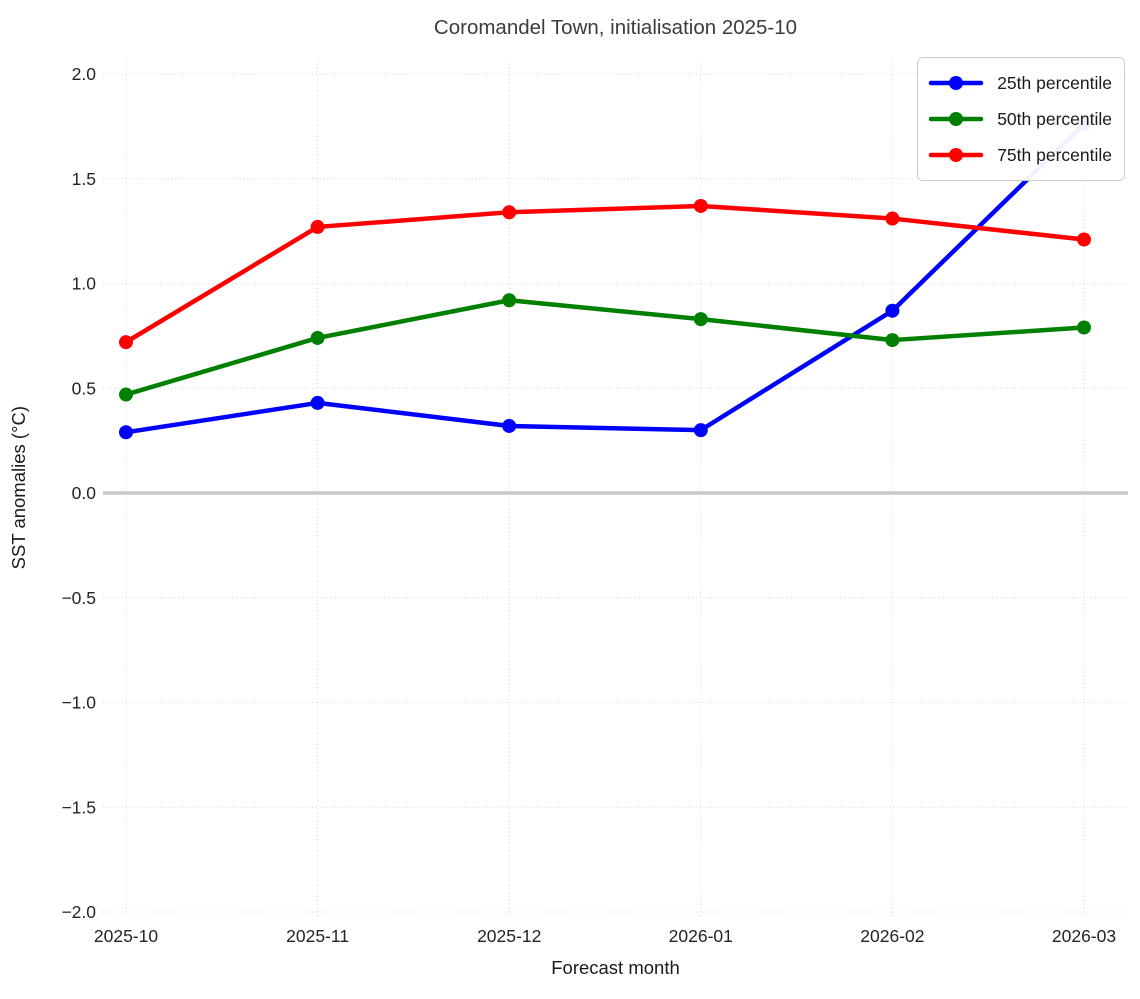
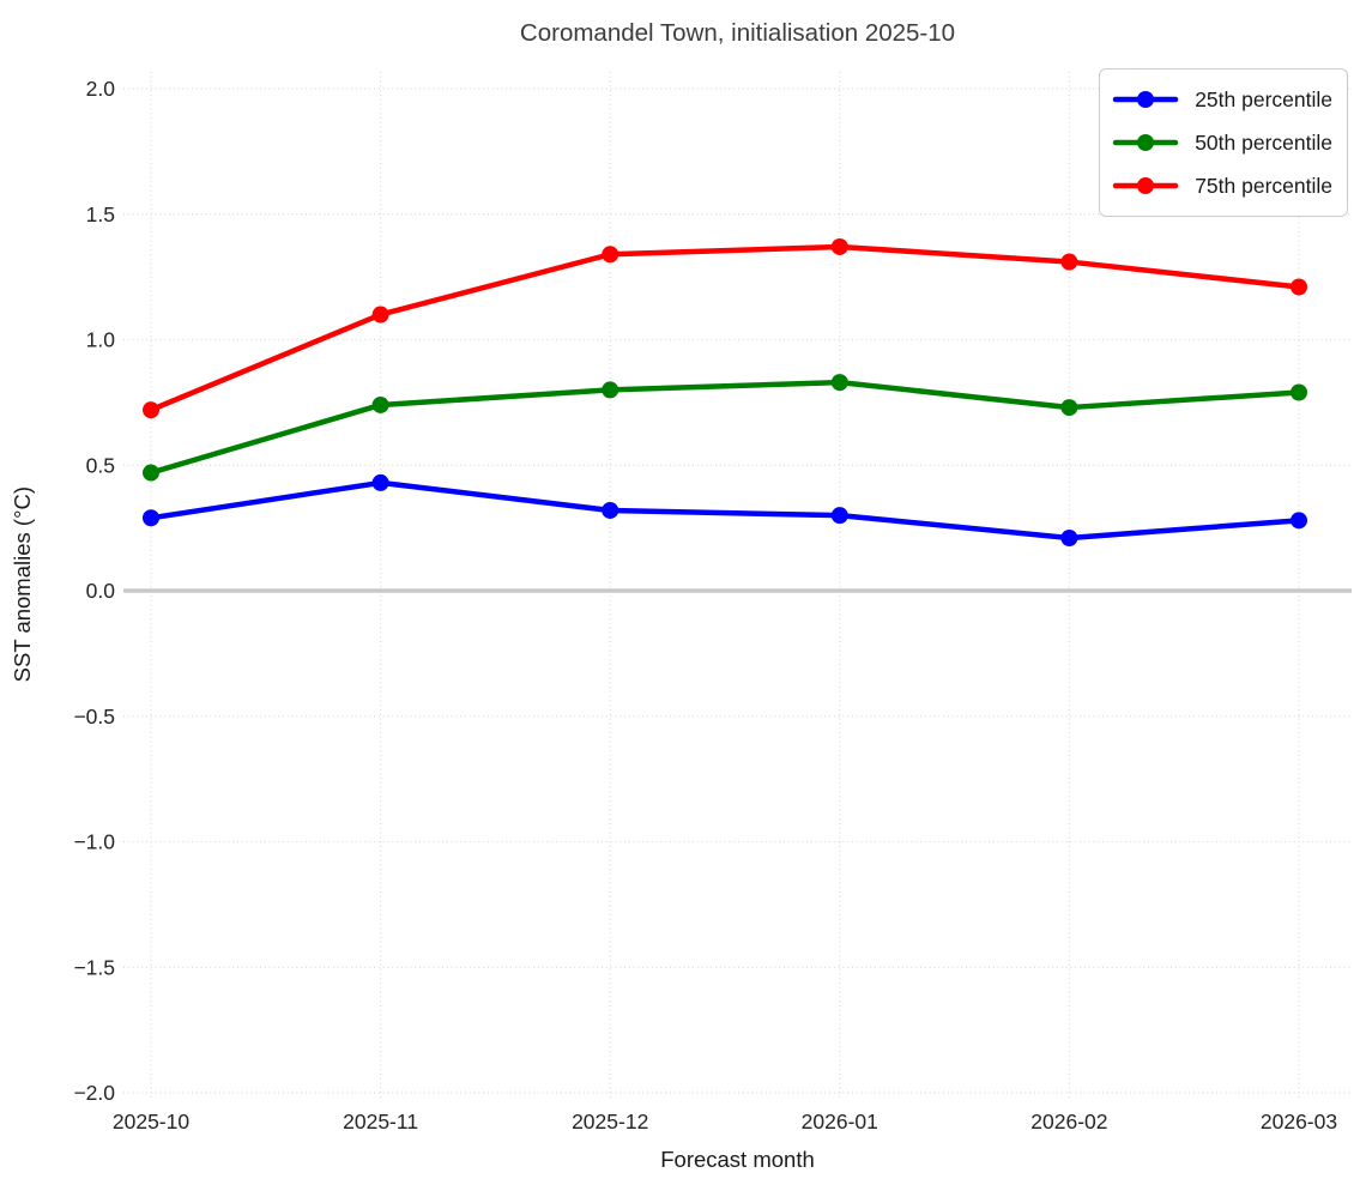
75th percentile/2025-11: 1.27 -> 1.10
50th percentile/2025-12: 0.92 -> 0.80
25th percentile/2026-02: 0.87 -> 0.21
25th percentile/2026-03: 1.76 -> 0.28
